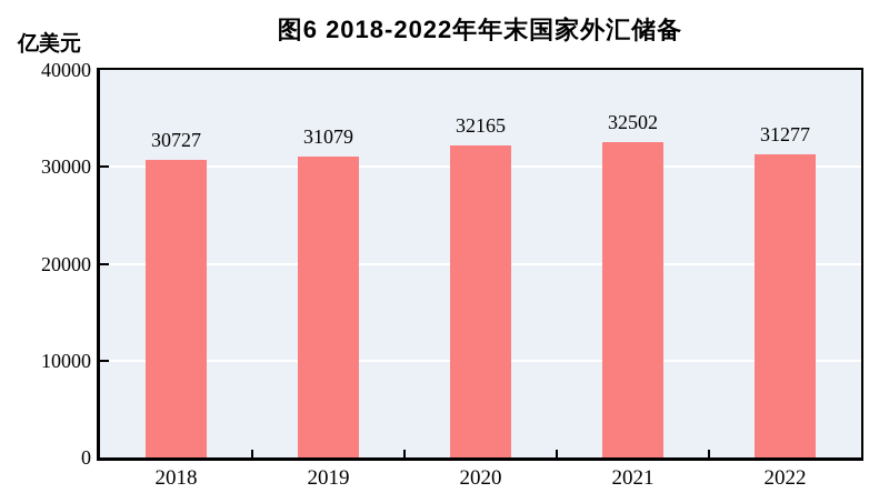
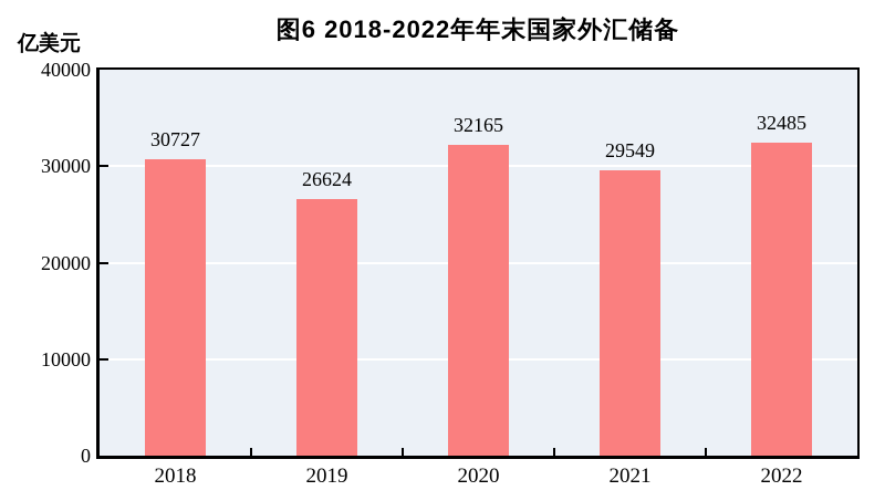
2019: 31079 -> 26624
2021: 32502 -> 29549
2022: 31277 -> 32485
